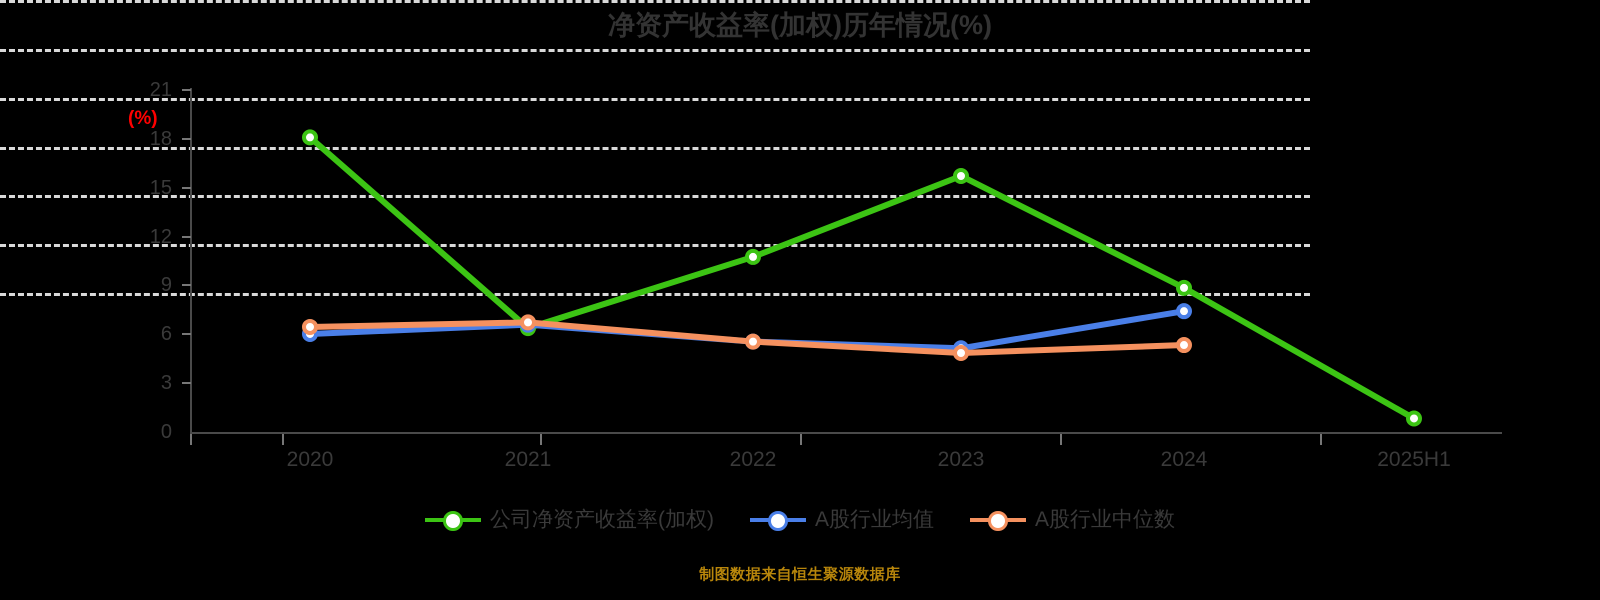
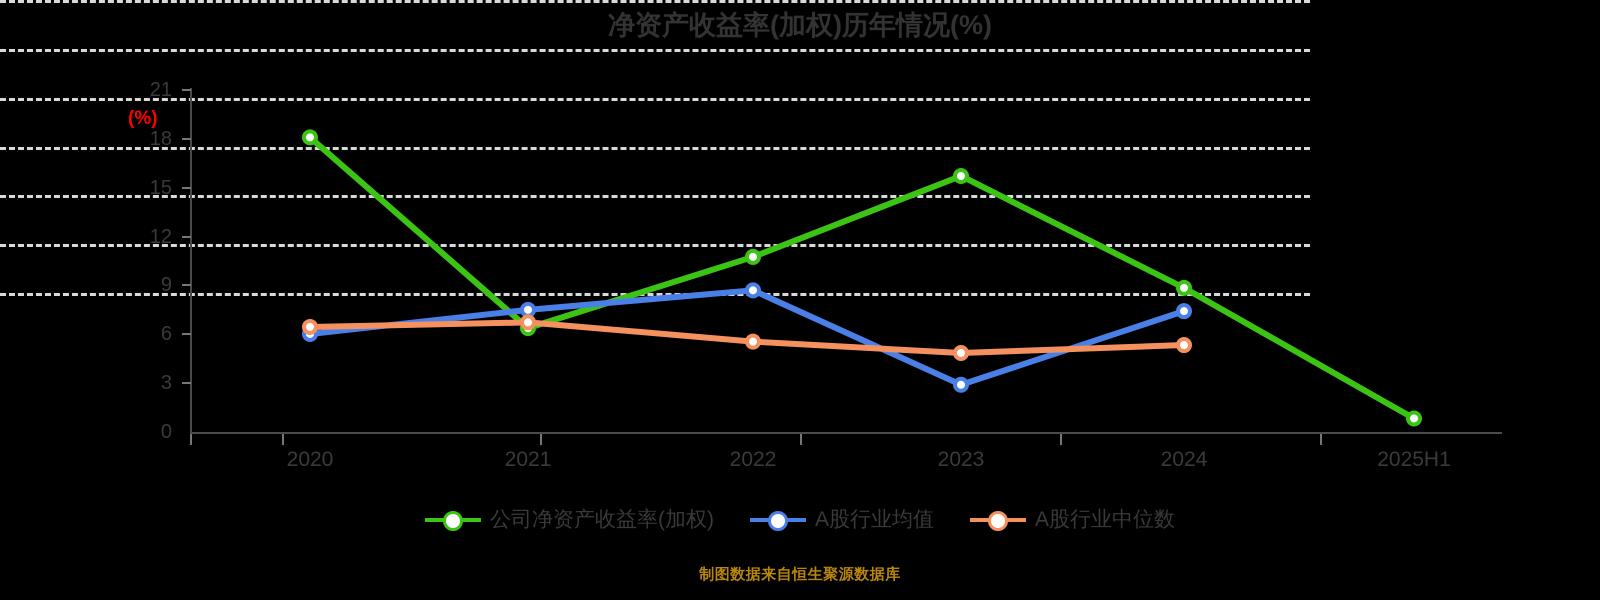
A股行业均值/2021: 6.6 -> 7.5
A股行业均值/2022: 5.5 -> 8.7
A股行业均值/2023: 5.1 -> 2.9
